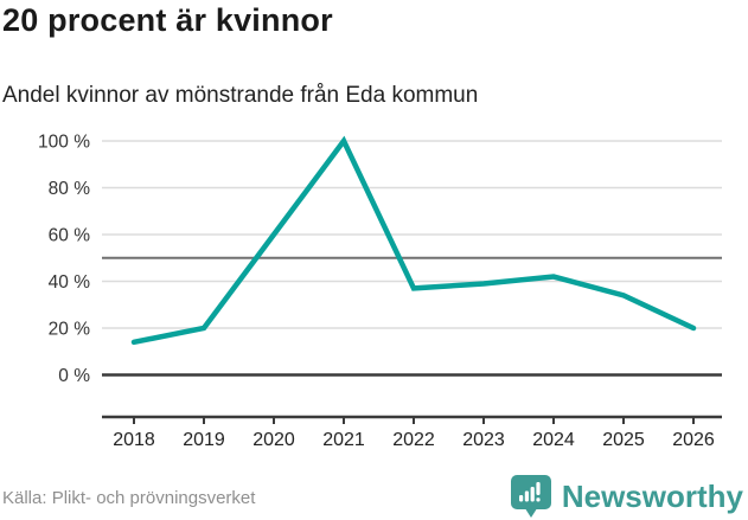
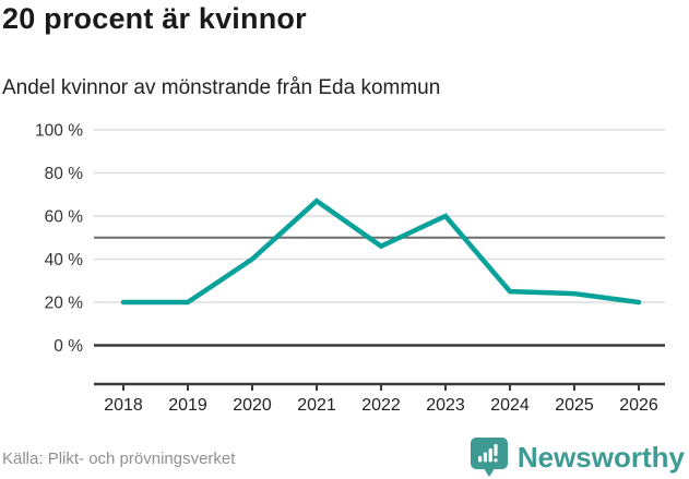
2018: 14% -> 20%
2020: 60% -> 40%
2021: 100% -> 67%
2022: 37% -> 46%
2023: 39% -> 60%
2024: 42% -> 25%
2025: 34% -> 24%
